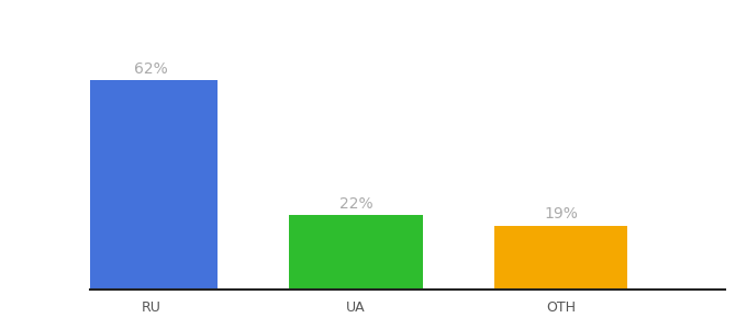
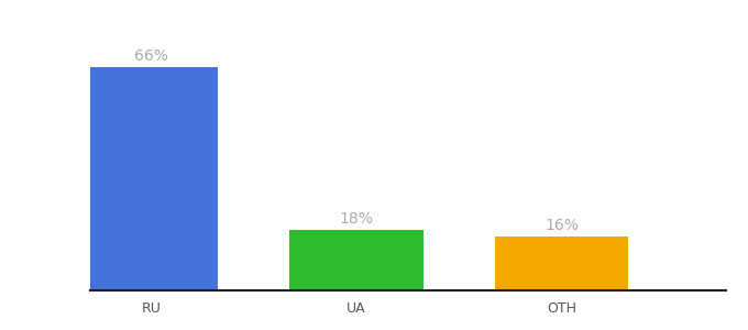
RU: 62% -> 66%
UA: 22% -> 18%
OTH: 19% -> 16%
